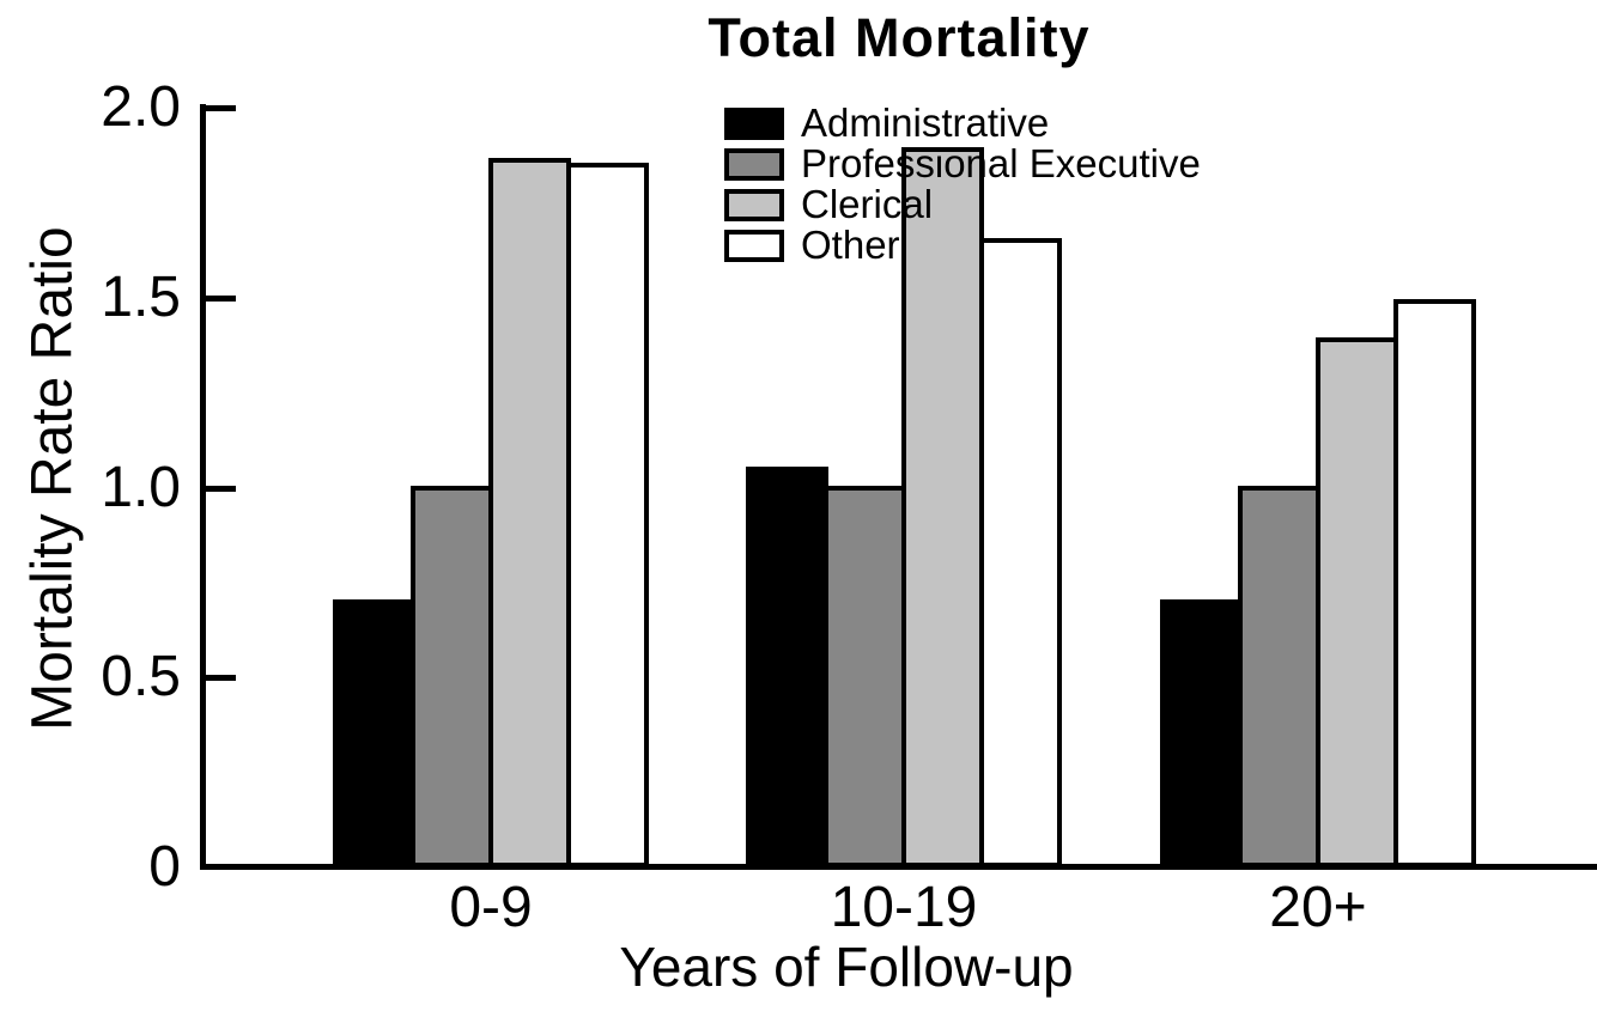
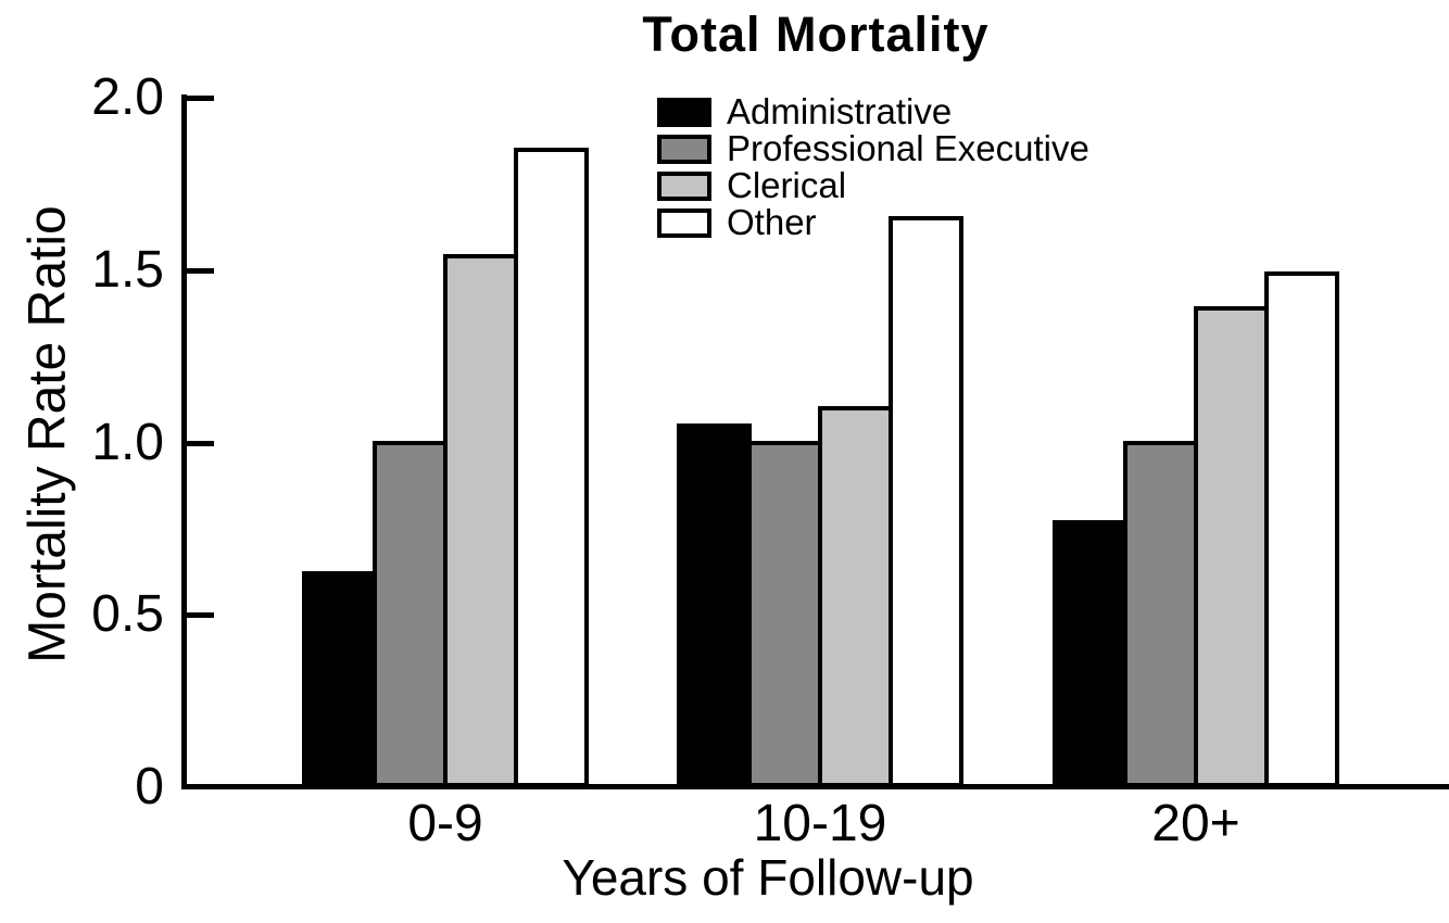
Administrative/0-9: 0.70 -> 0.62
Clerical/0-9: 1.86 -> 1.54
Clerical/10-19: 1.89 -> 1.10
Administrative/20+: 0.70 -> 0.77
